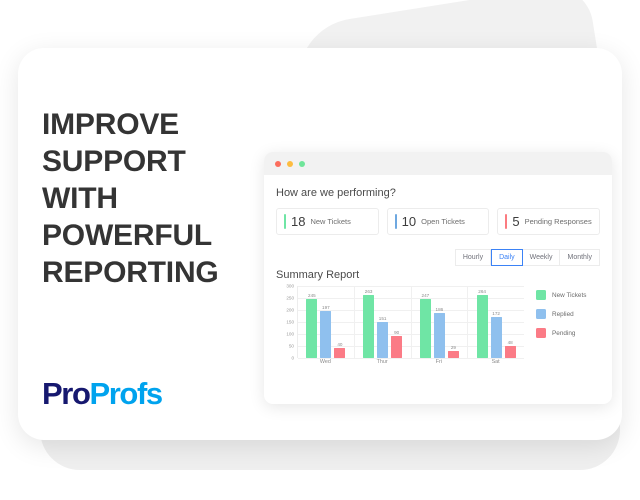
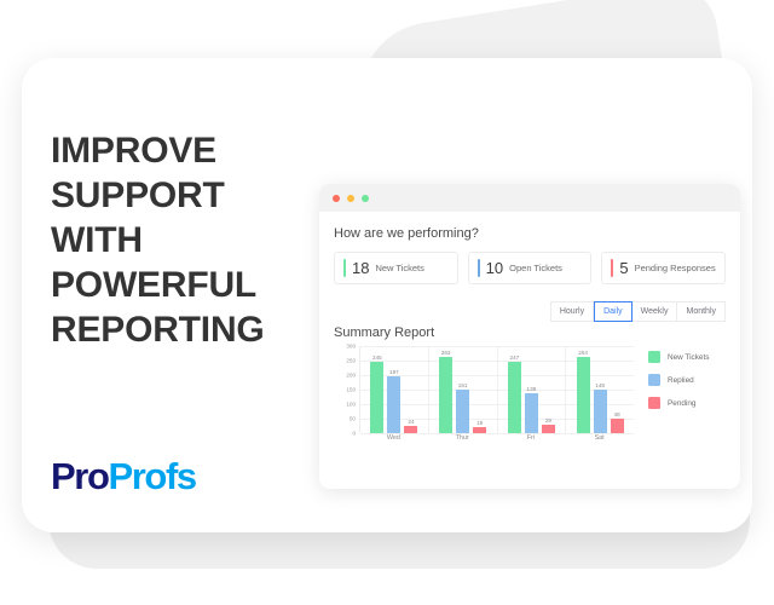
Pending/Wed: 40 -> 24
Pending/Thur: 90 -> 19
Replied/Fri: 186 -> 138
Replied/Sat: 172 -> 148
